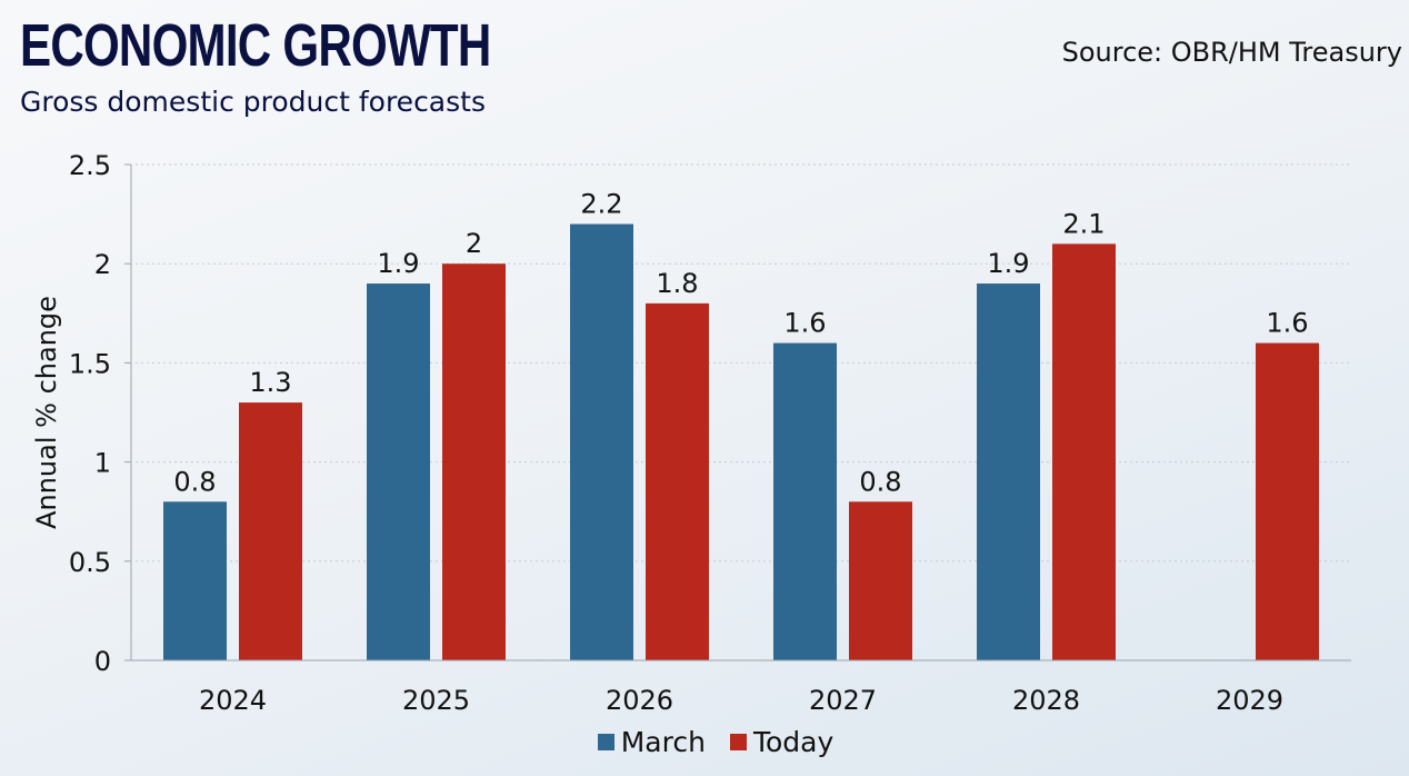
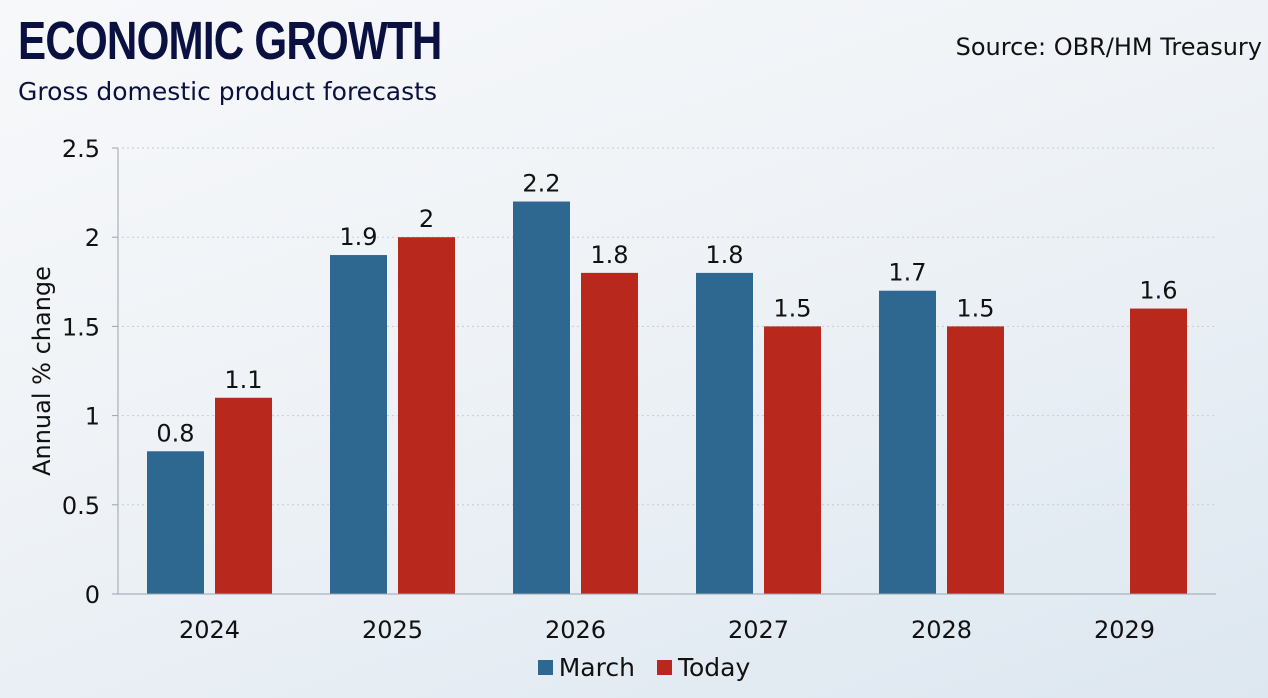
Today/2024: 1.3 -> 1.1
March/2027: 1.6 -> 1.8
Today/2027: 0.8 -> 1.5
March/2028: 1.9 -> 1.7
Today/2028: 2.1 -> 1.5
